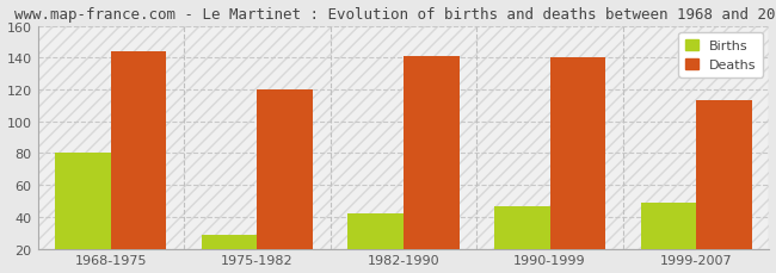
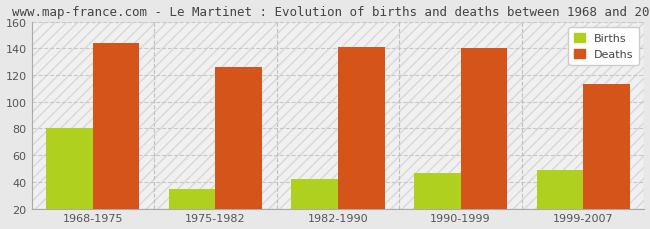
Births/1975-1982: 29 -> 35
Deaths/1975-1982: 120 -> 126
